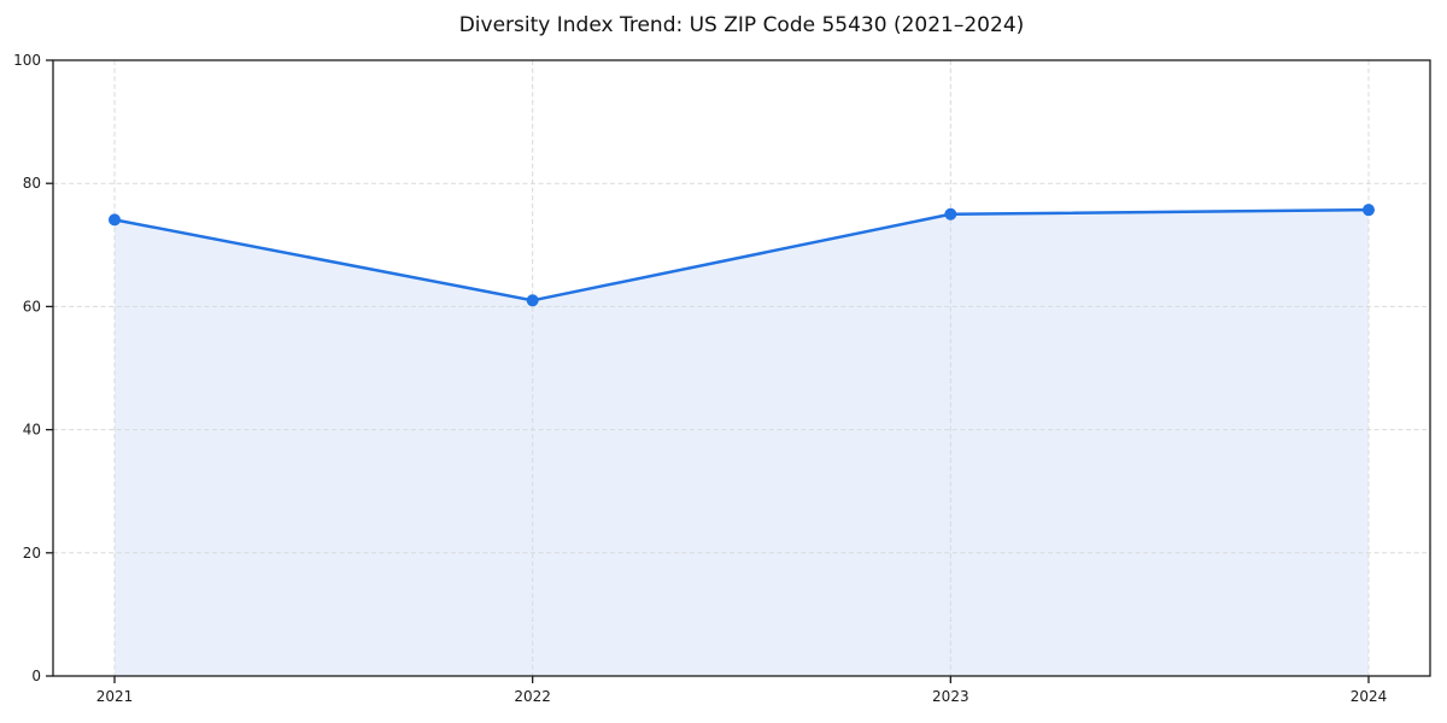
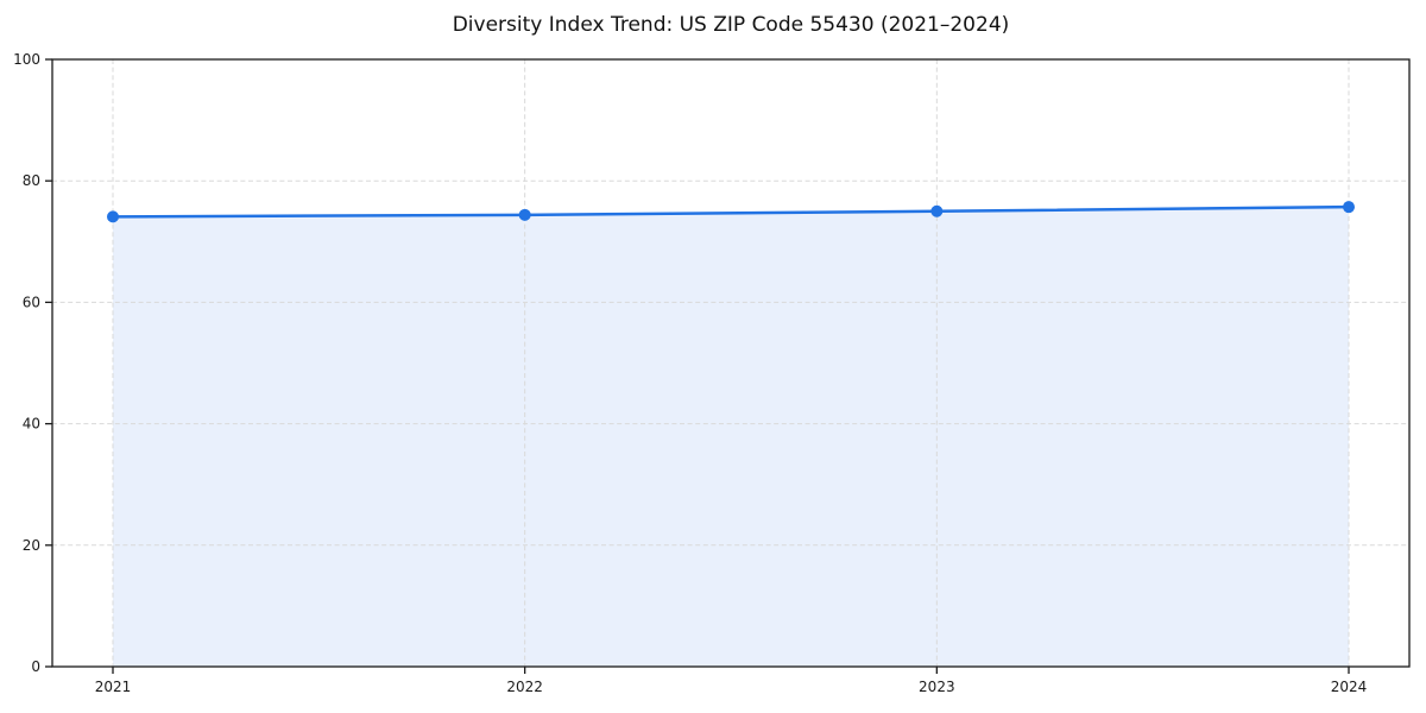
2022: 61 -> 74
